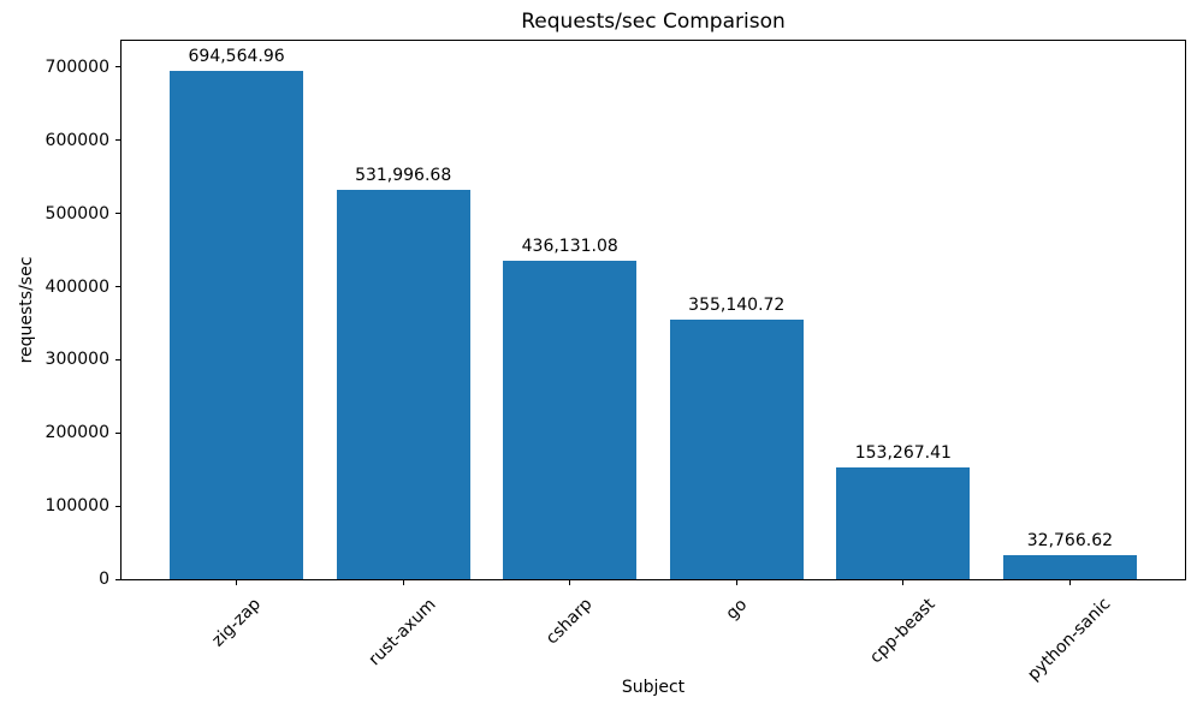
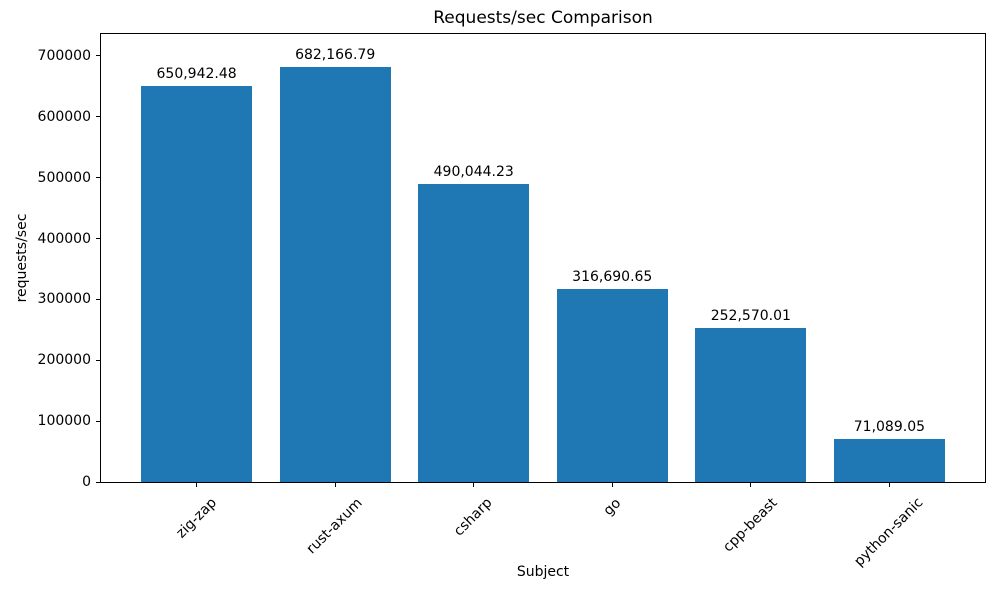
zig-zap: 694,564.96 -> 650,942.48
rust-axum: 531,996.68 -> 682,166.79
csharp: 436,131.08 -> 490,044.23
go: 355,140.72 -> 316,690.65
cpp-beast: 153,267.41 -> 252,570.01
python-sanic: 32,766.62 -> 71,089.05
